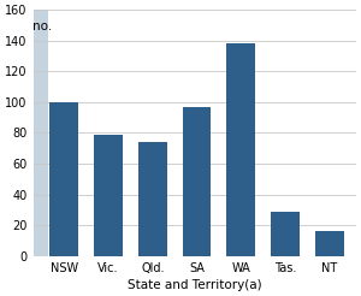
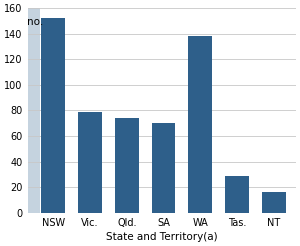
NSW: 100 -> 152
SA: 97 -> 70
